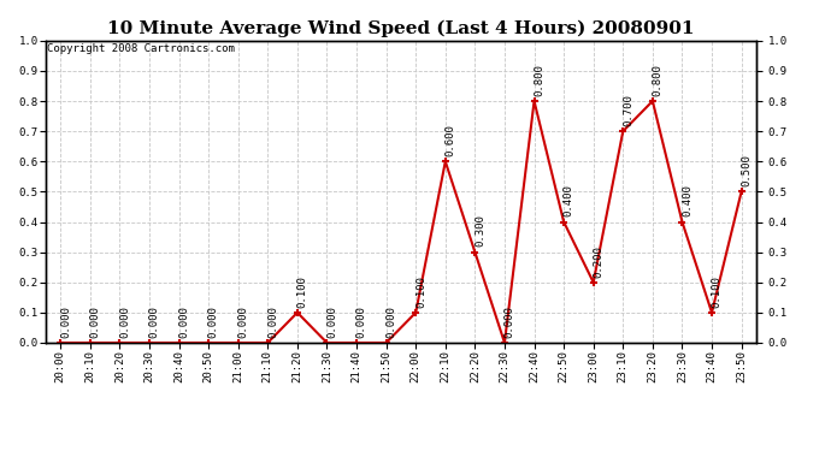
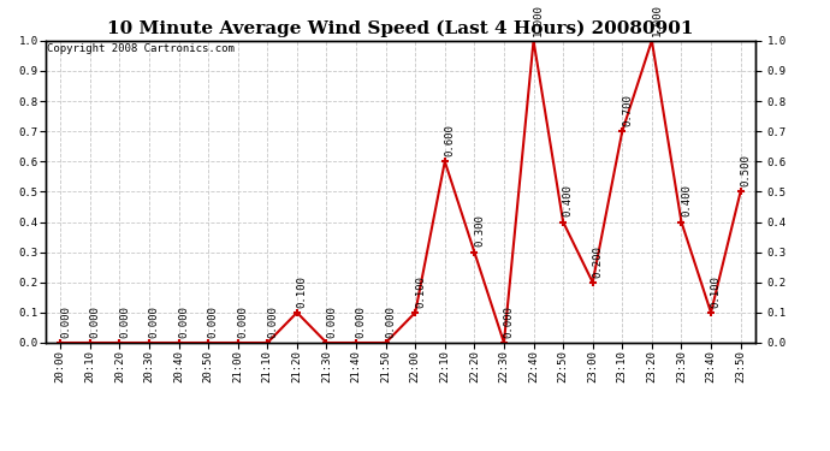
22:40: 0.8 -> 1.0
23:20: 0.8 -> 1.0
